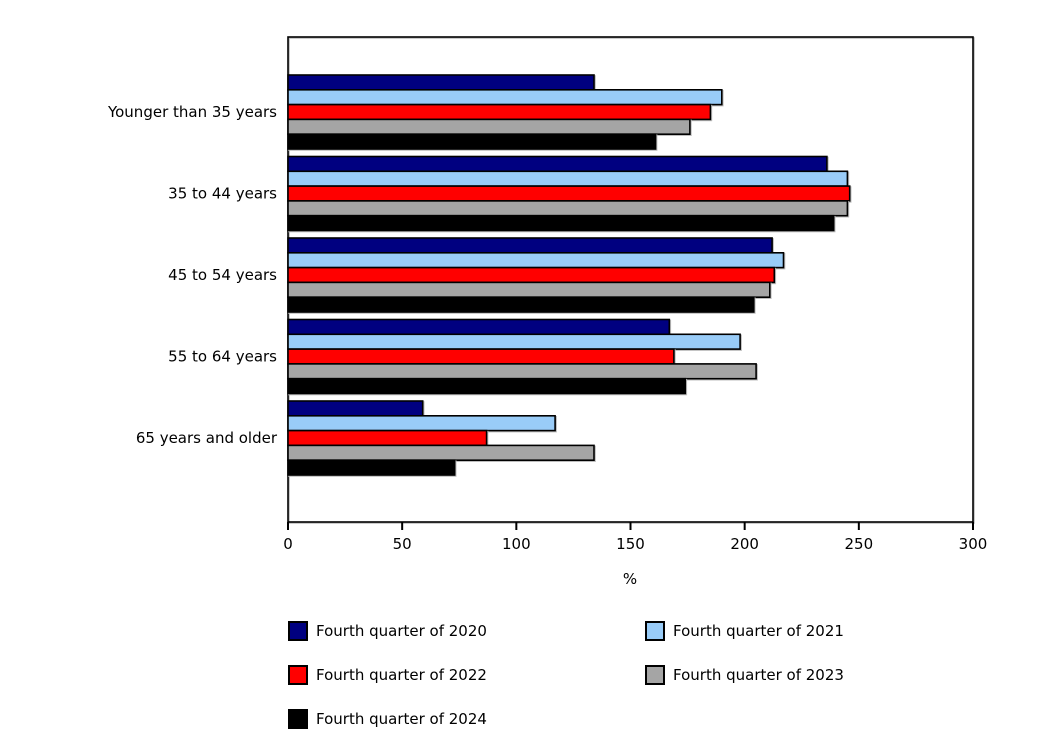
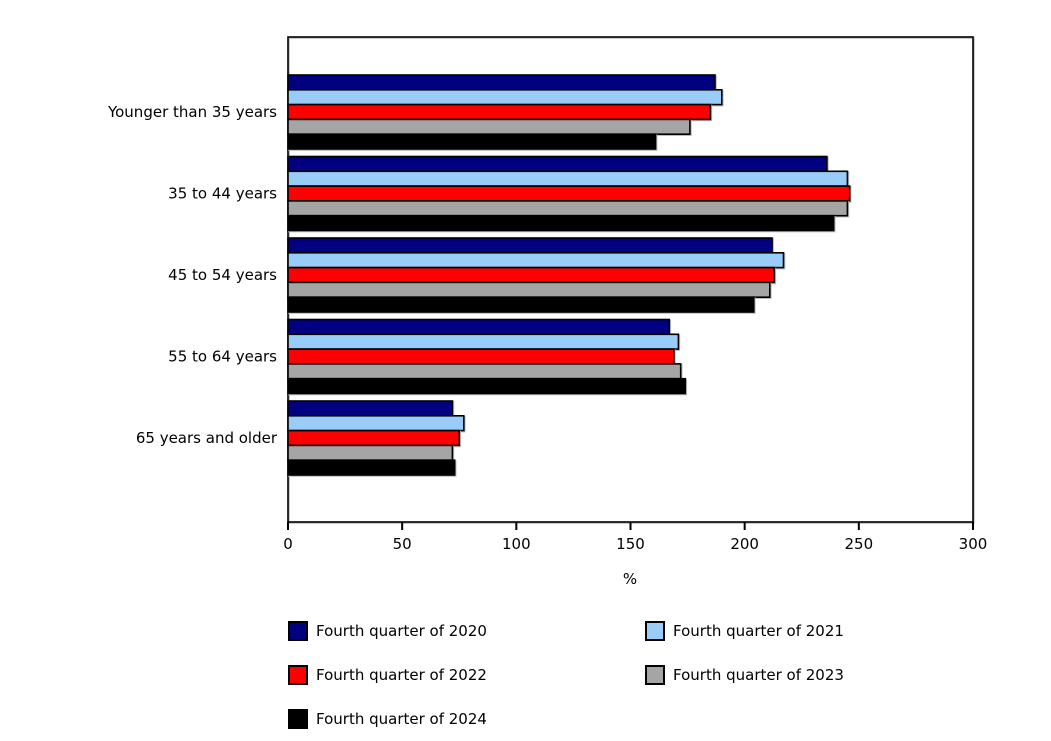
Fourth quarter of 2020/Younger than 35 years: 134 -> 187
Fourth quarter of 2021/55 to 64 years: 198 -> 171
Fourth quarter of 2023/55 to 64 years: 205 -> 172
Fourth quarter of 2020/65 years and older: 59 -> 72
Fourth quarter of 2021/65 years and older: 117 -> 77
Fourth quarter of 2022/65 years and older: 87 -> 75
Fourth quarter of 2023/65 years and older: 134 -> 72
